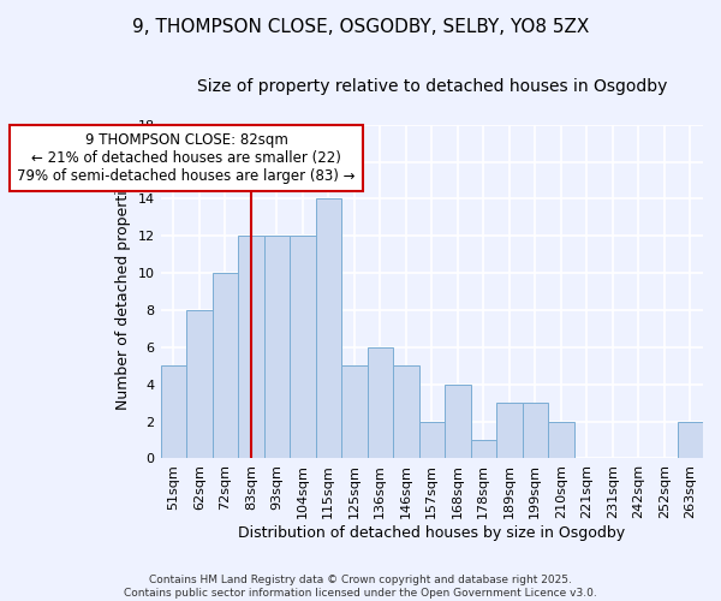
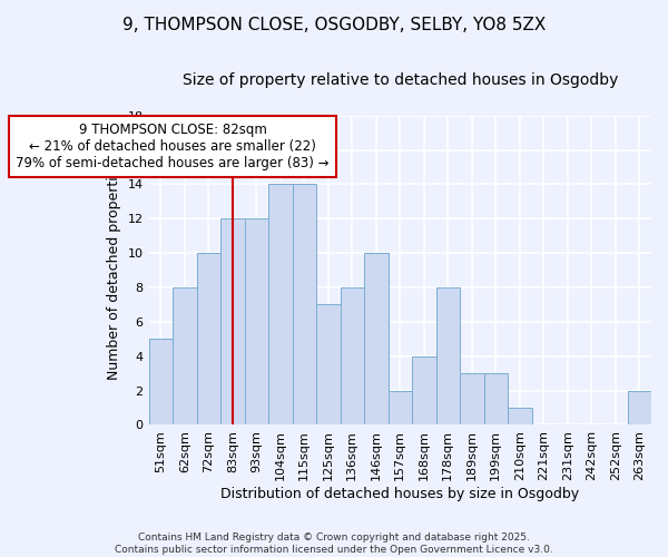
104sqm: 12 -> 14
125sqm: 5 -> 7
136sqm: 6 -> 8
146sqm: 5 -> 10
178sqm: 1 -> 8
210sqm: 2 -> 1
